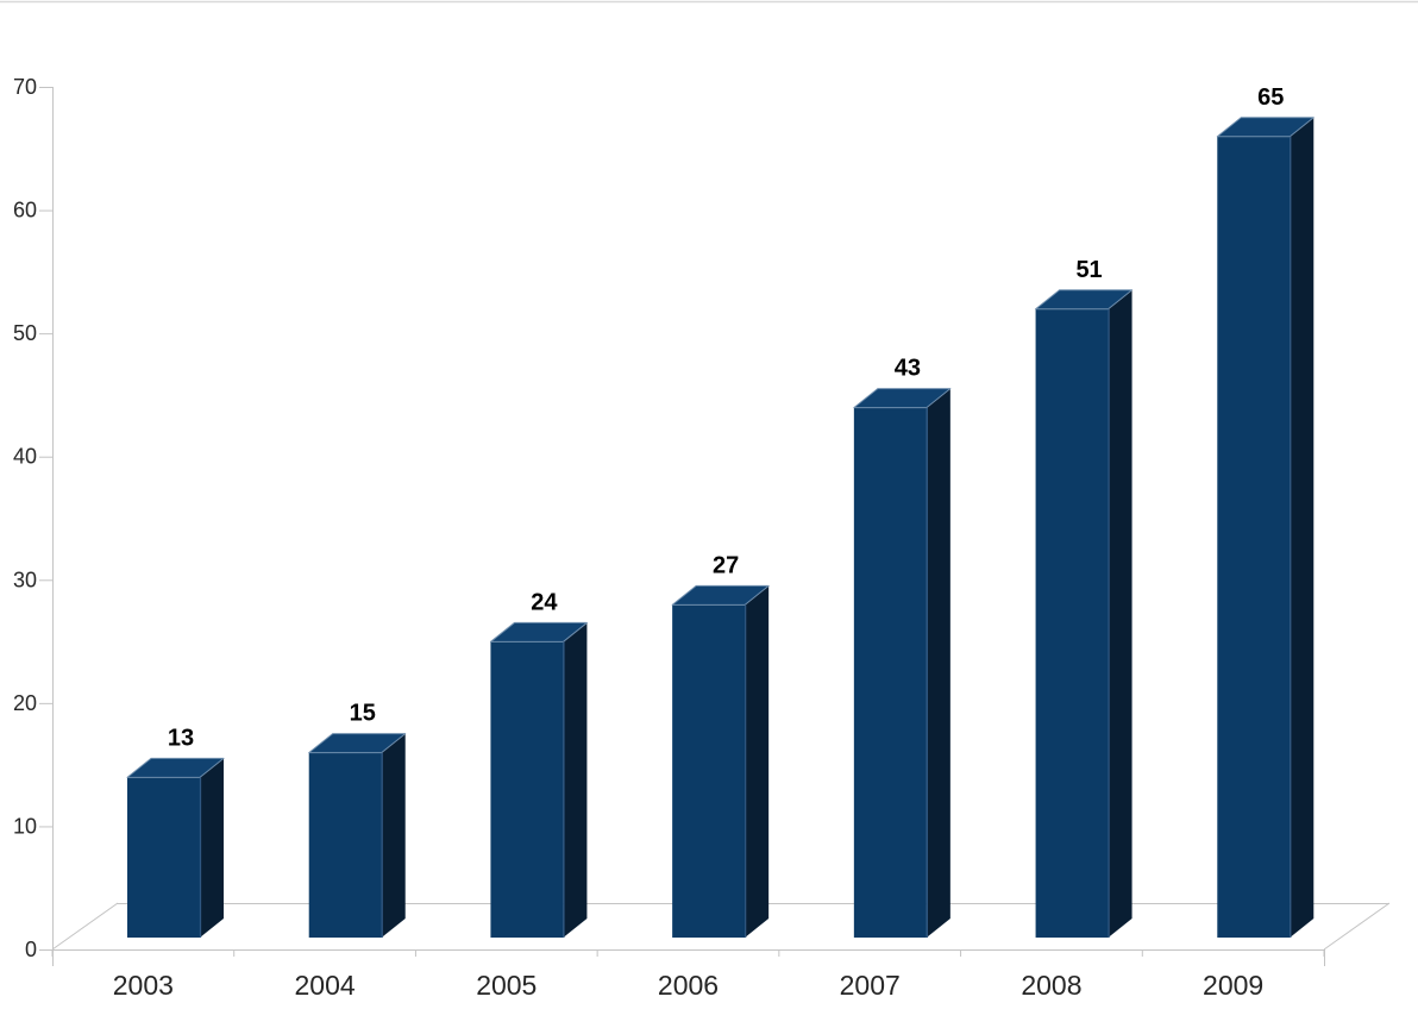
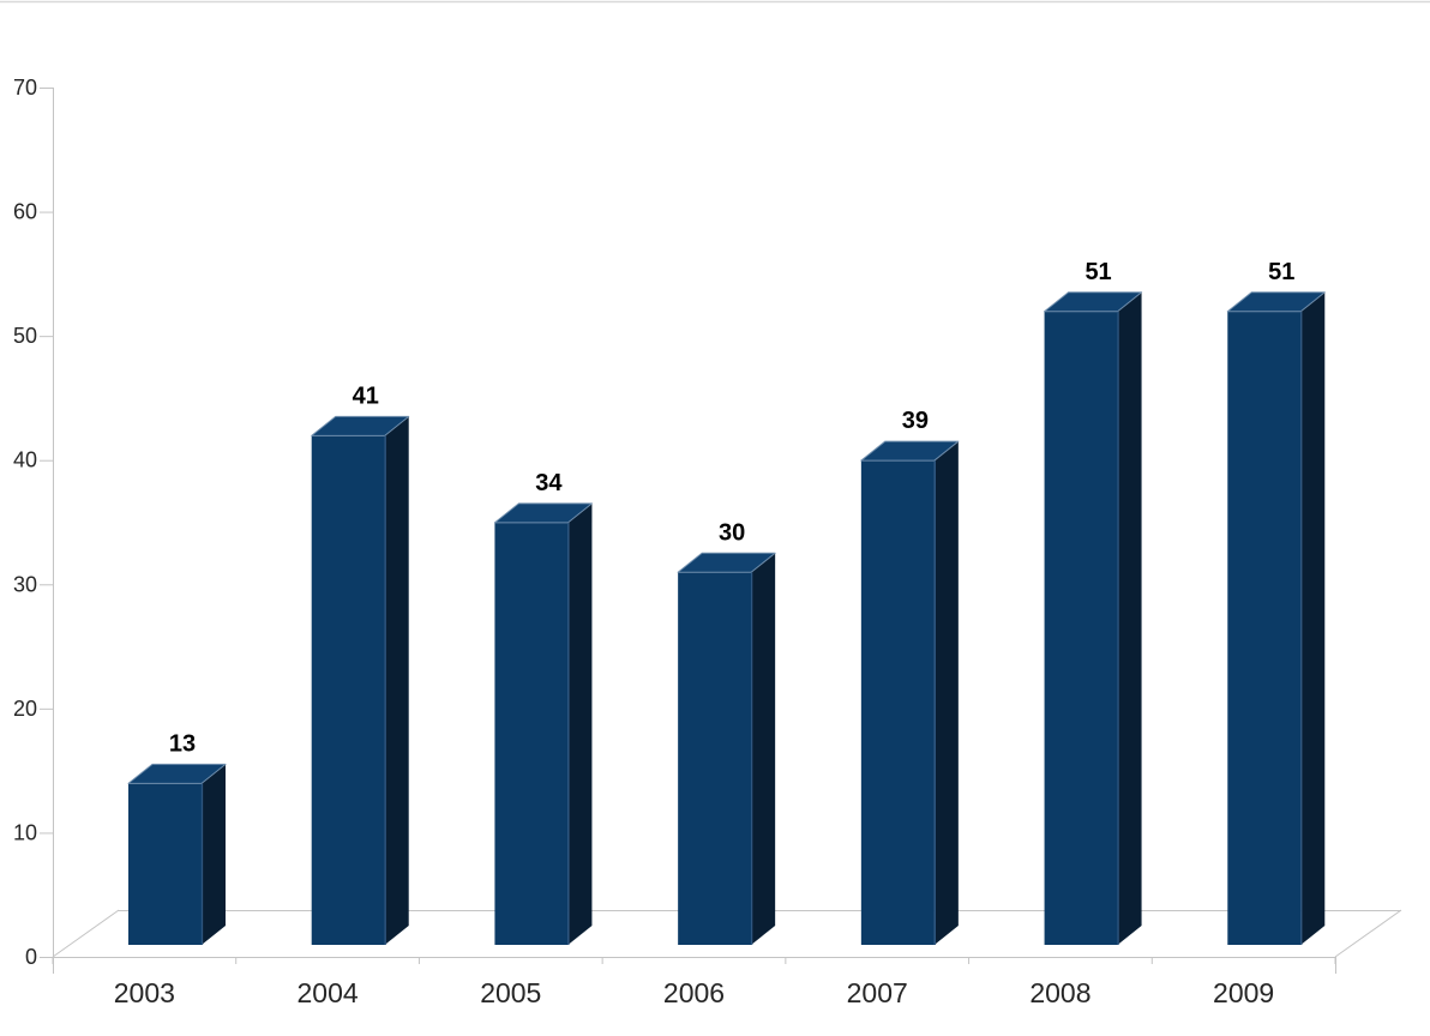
2004: 15 -> 41
2005: 24 -> 34
2006: 27 -> 30
2007: 43 -> 39
2009: 65 -> 51
